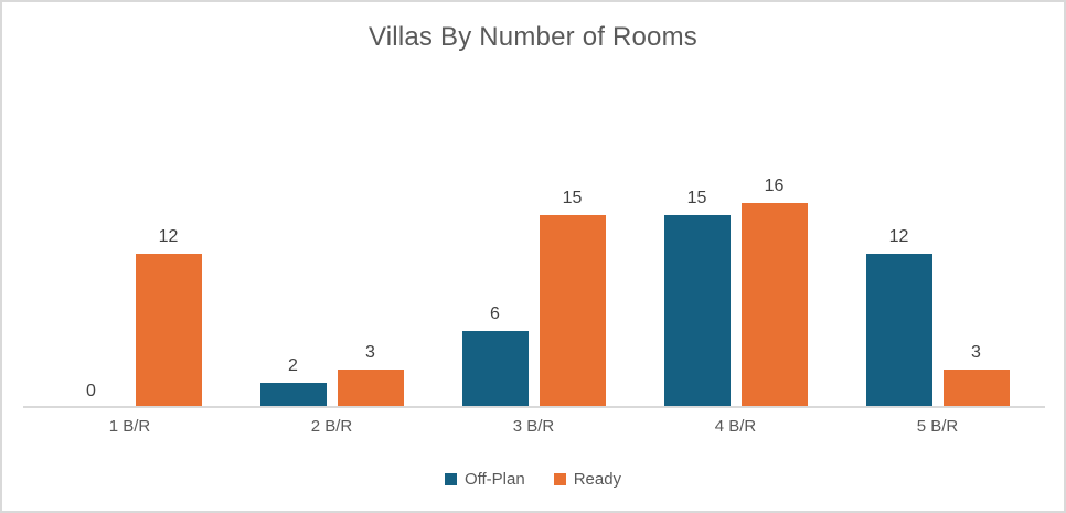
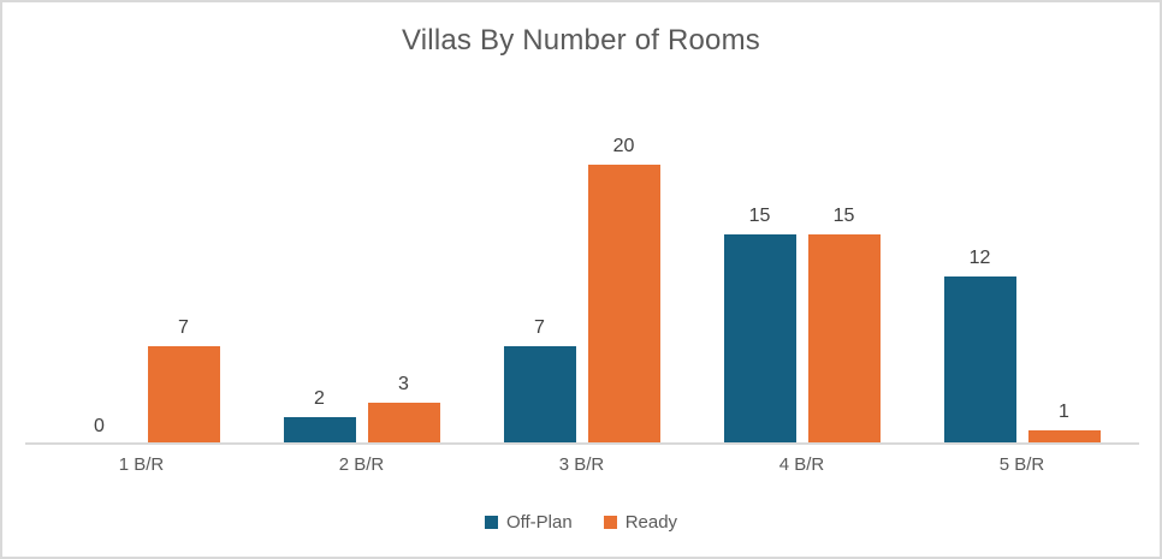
Ready/1 B/R: 12 -> 7
Off-Plan/3 B/R: 6 -> 7
Ready/3 B/R: 15 -> 20
Ready/4 B/R: 16 -> 15
Ready/5 B/R: 3 -> 1
